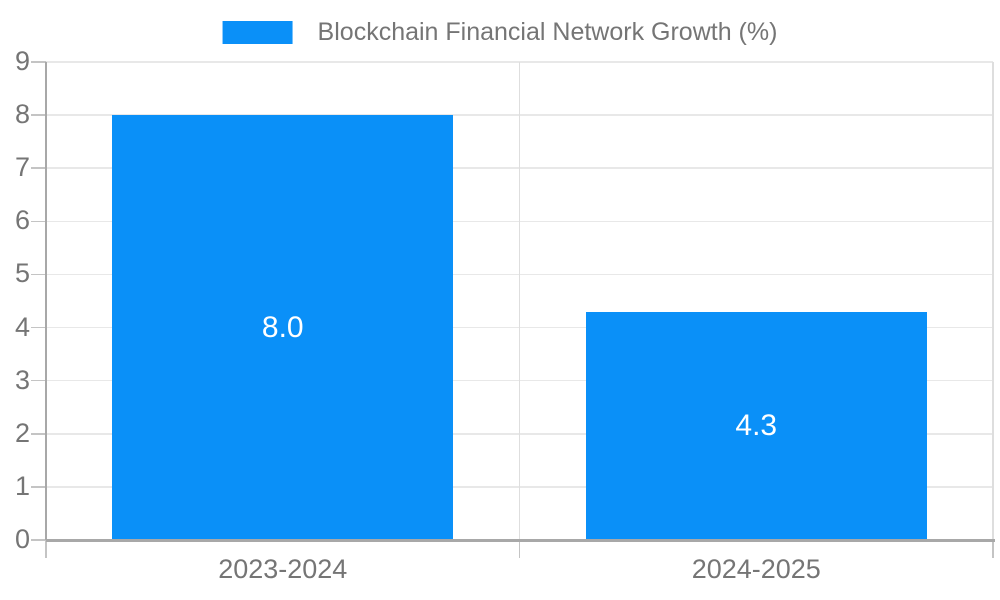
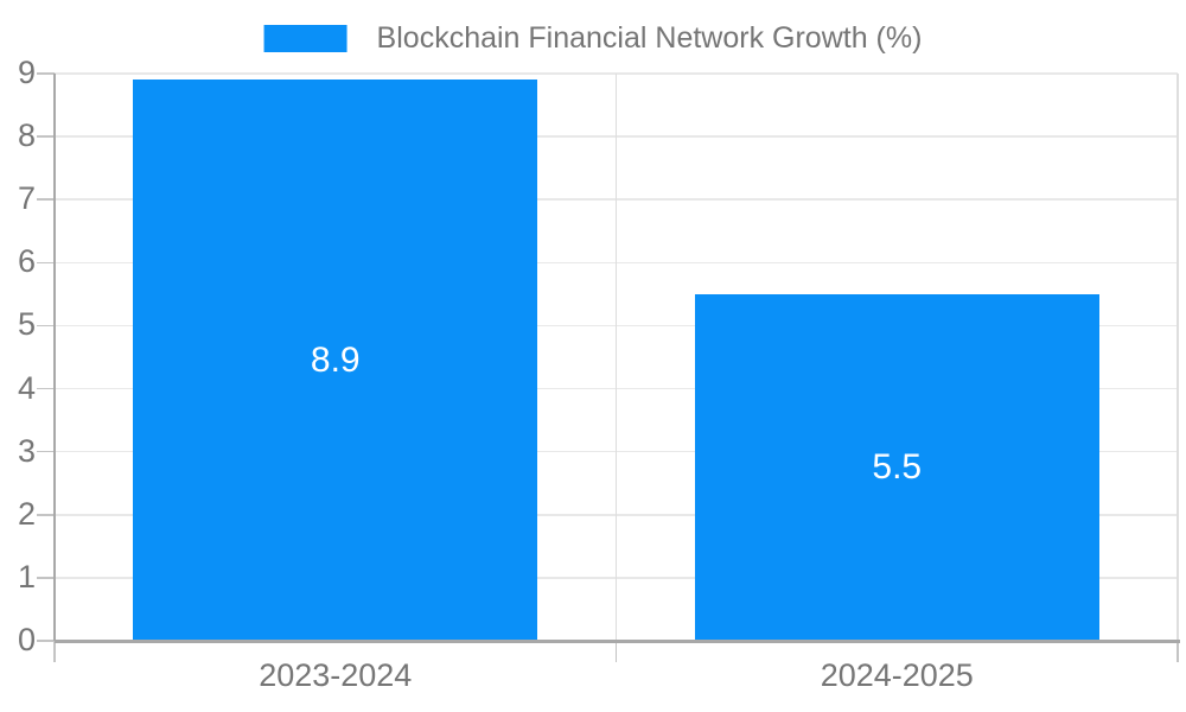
2023-2024: 8.0 -> 8.9
2024-2025: 4.3 -> 5.5
